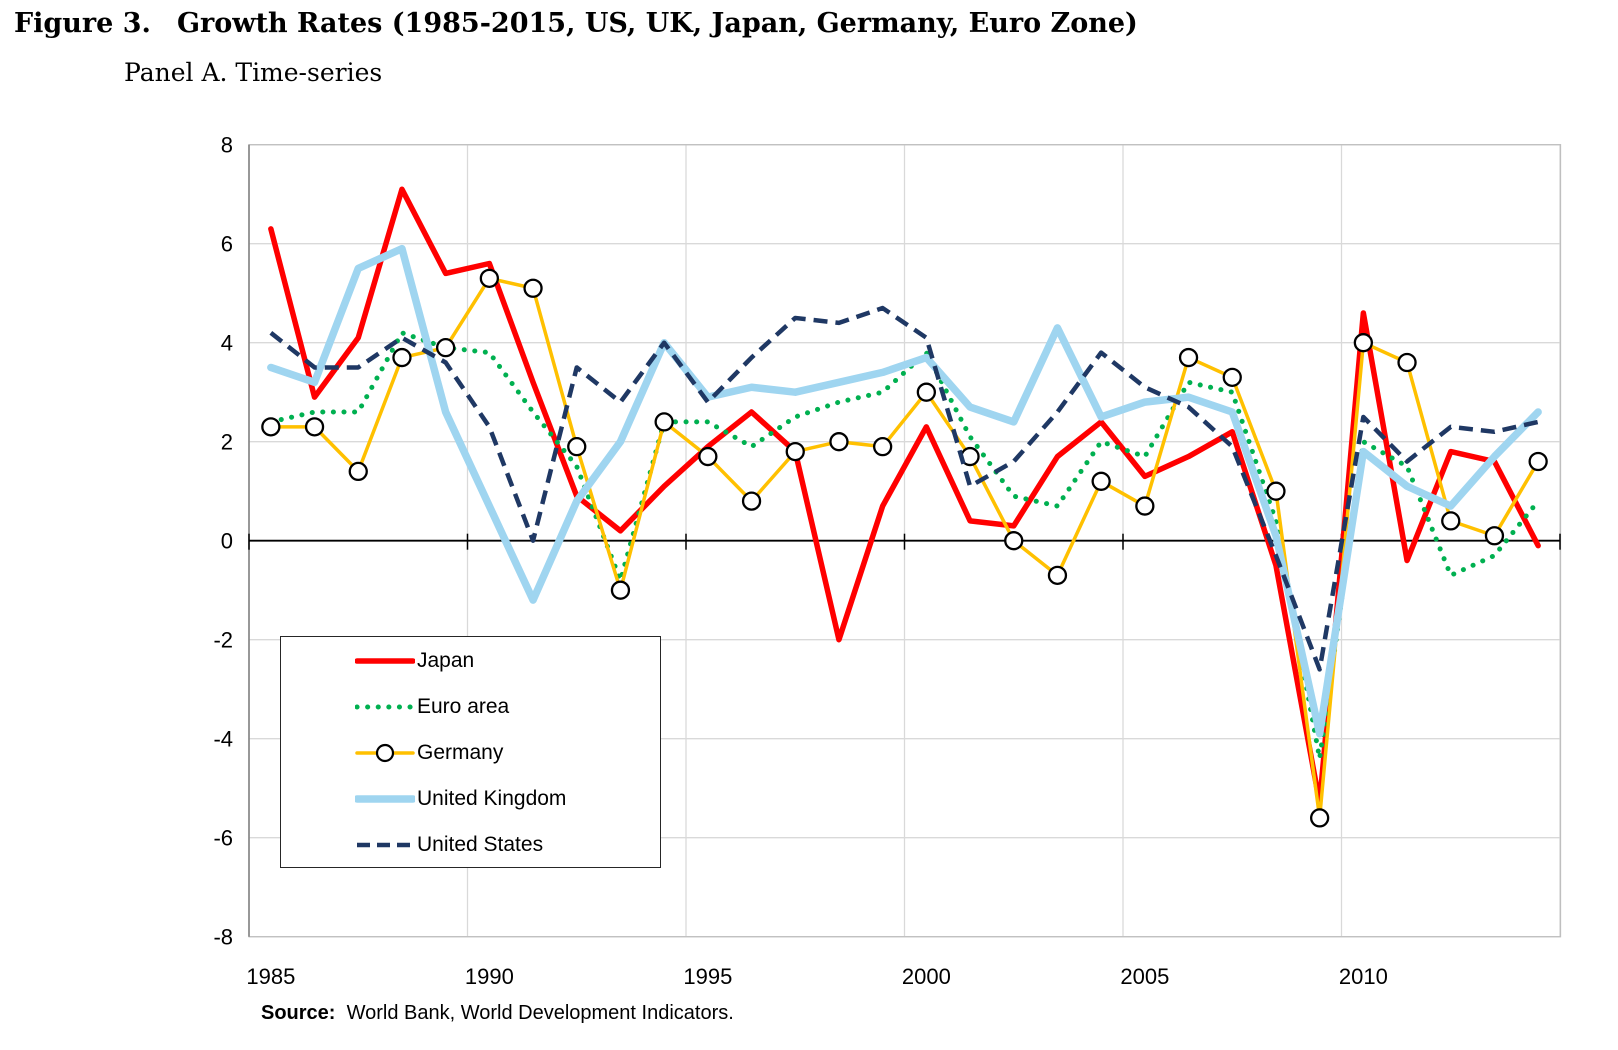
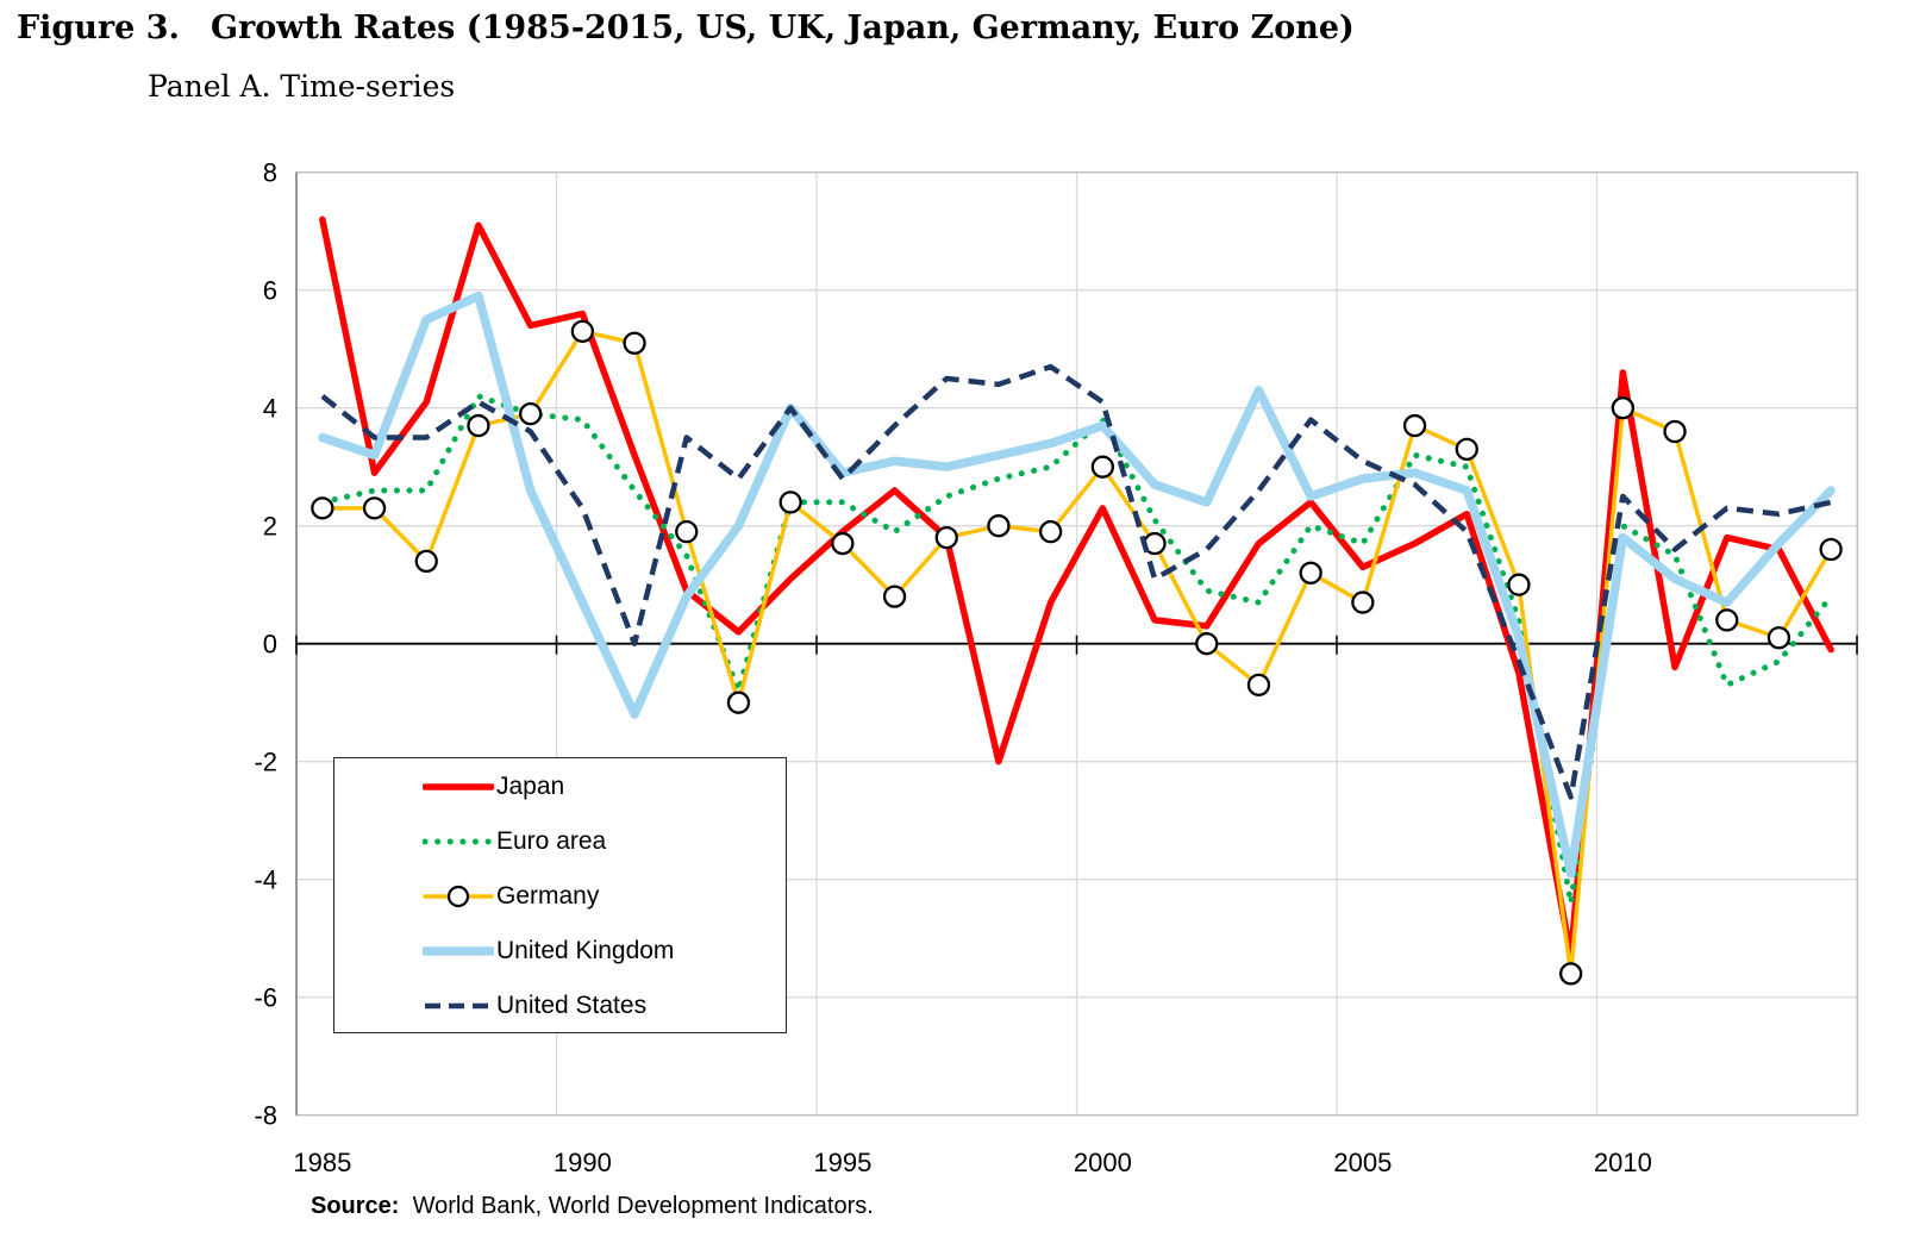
Japan/1985: 6.3 -> 7.2
